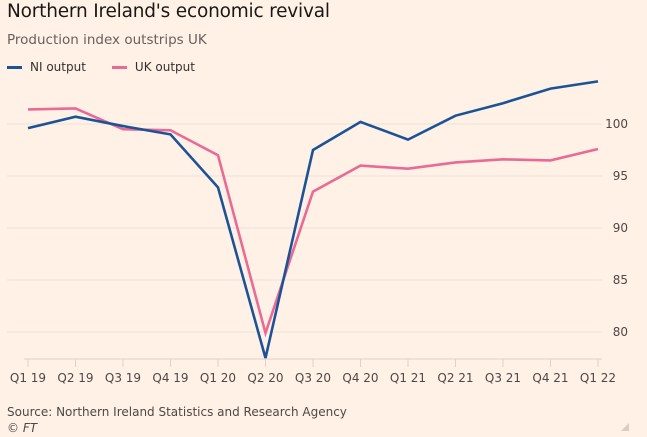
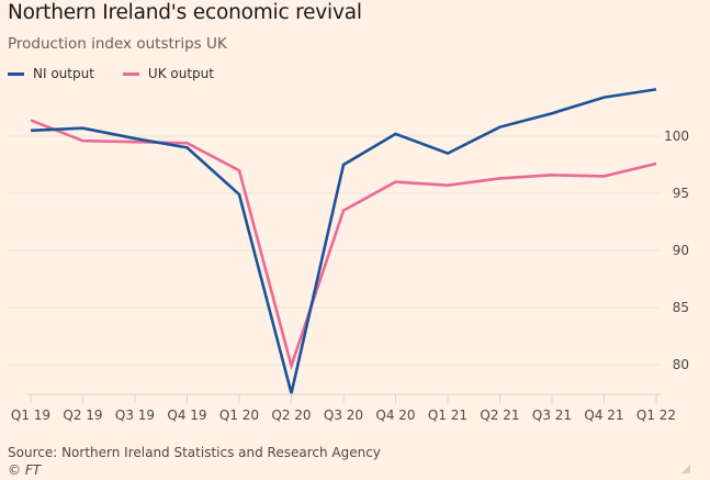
NI output/Q1 19: 99.6 -> 100.5
UK output/Q2 19: 101.5 -> 99.6
NI output/Q1 20: 93.9 -> 94.9
